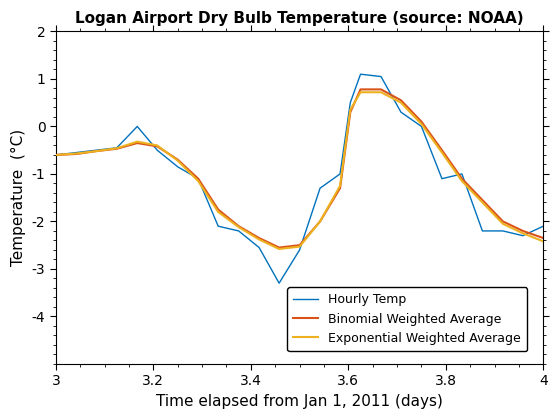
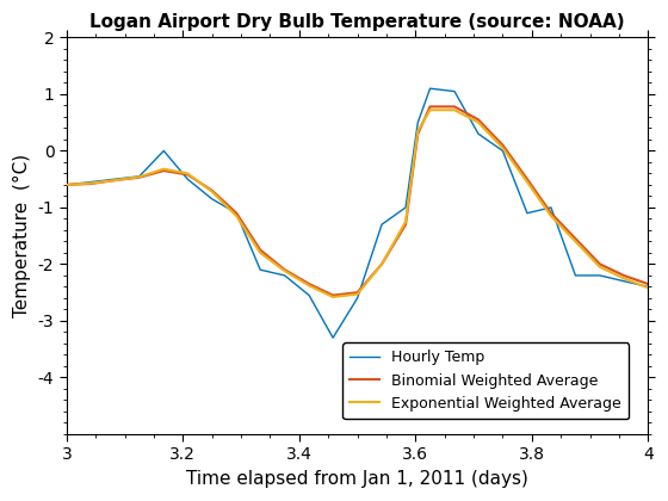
Hourly Temp/4: -2.10 -> -2.40
